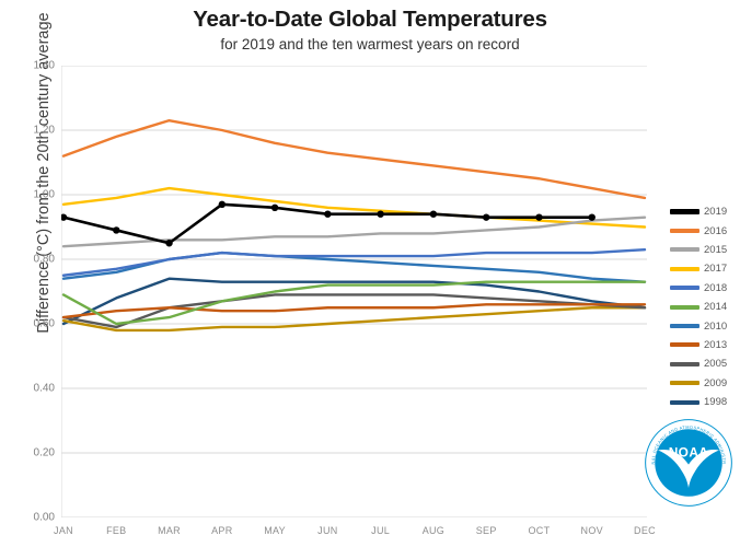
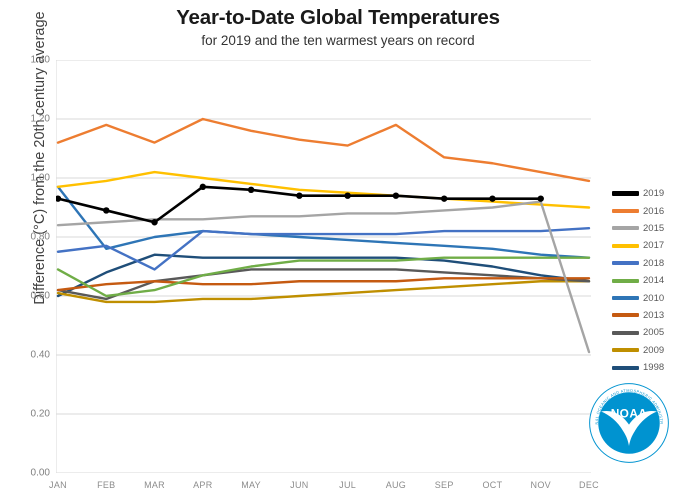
2010/JAN: 0.74 -> 0.97
2016/MAR: 1.23 -> 1.12
2018/MAR: 0.80 -> 0.69
2016/AUG: 1.09 -> 1.18
2015/DEC: 0.93 -> 0.41
